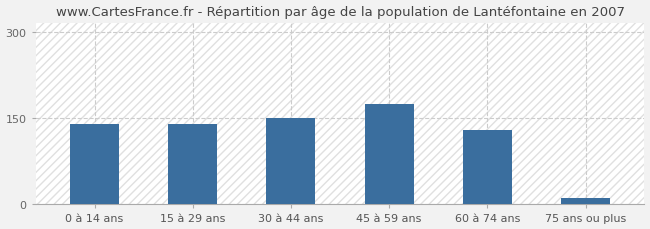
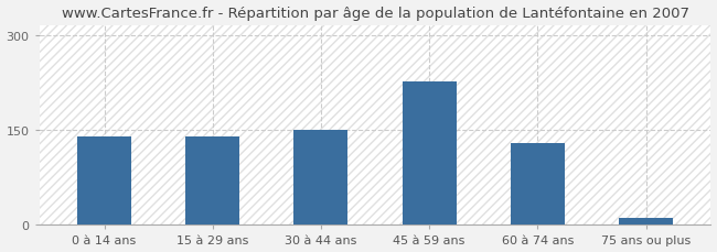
45 à 59 ans: 175 -> 226
